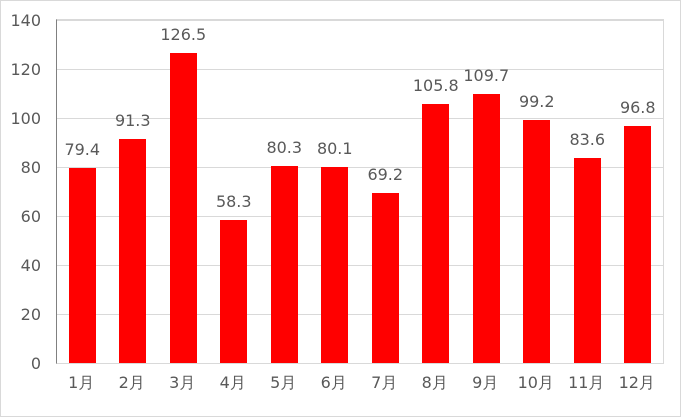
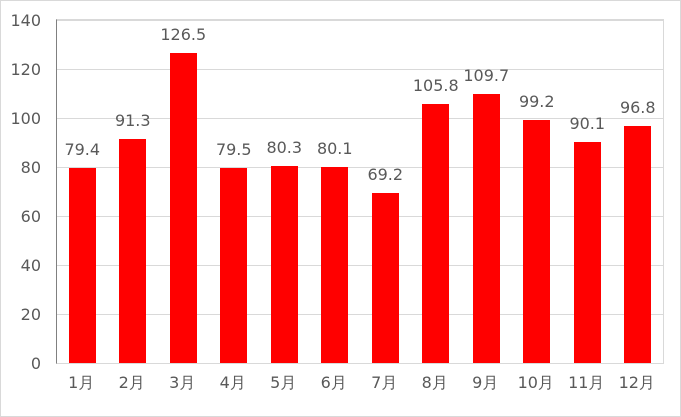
4月: 58.3 -> 79.5
11月: 83.6 -> 90.1
